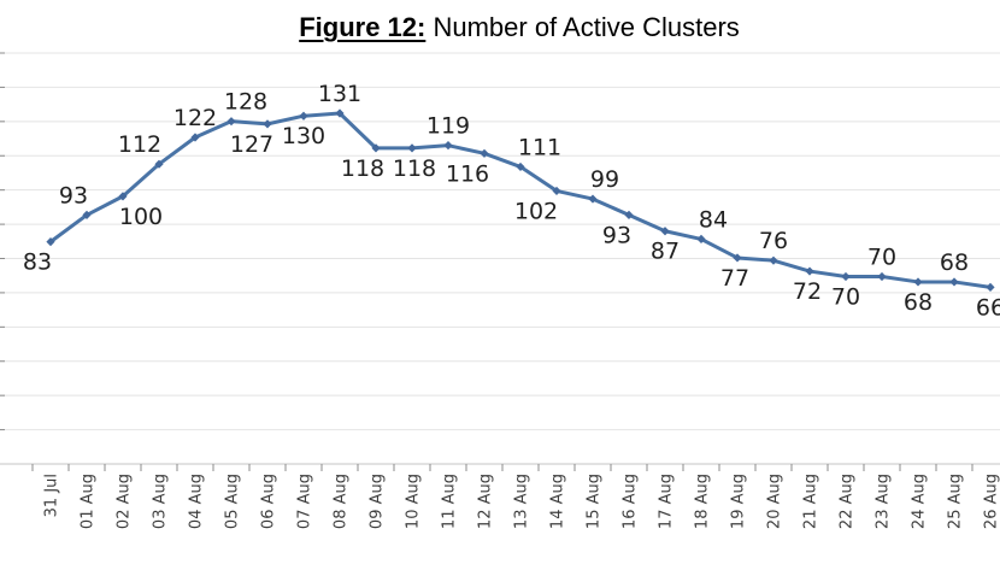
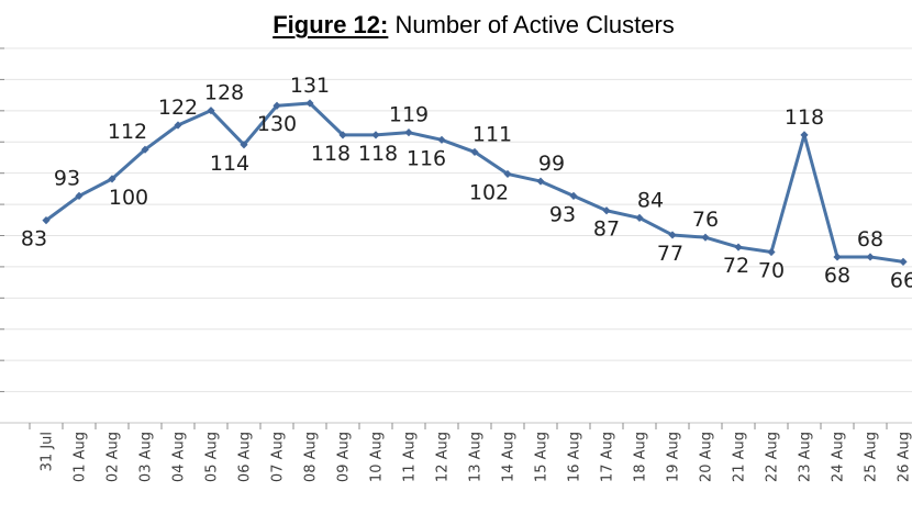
06 Aug: 127 -> 114
23 Aug: 70 -> 118
